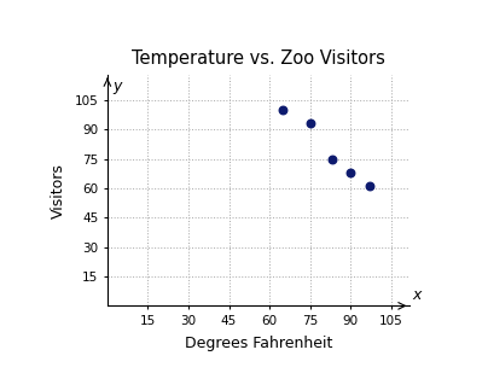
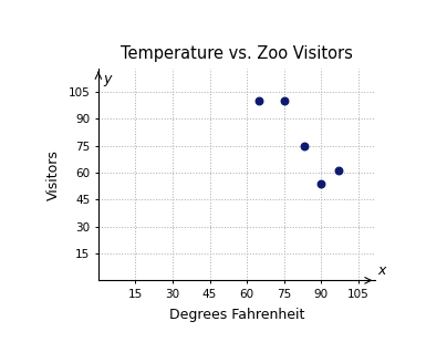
75: 93 -> 100
90: 68 -> 54
